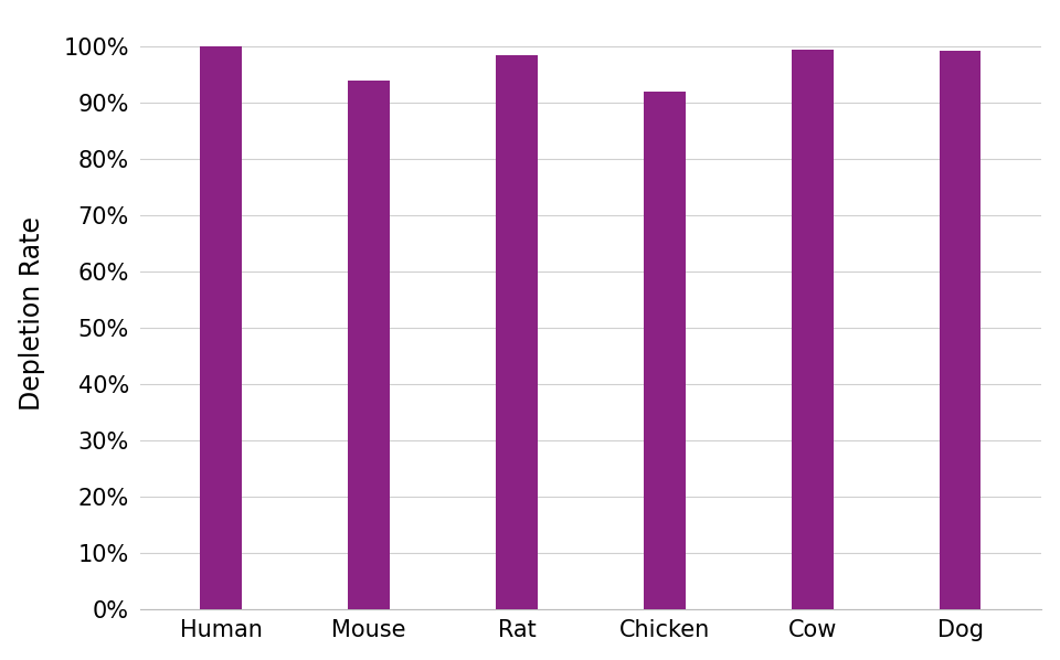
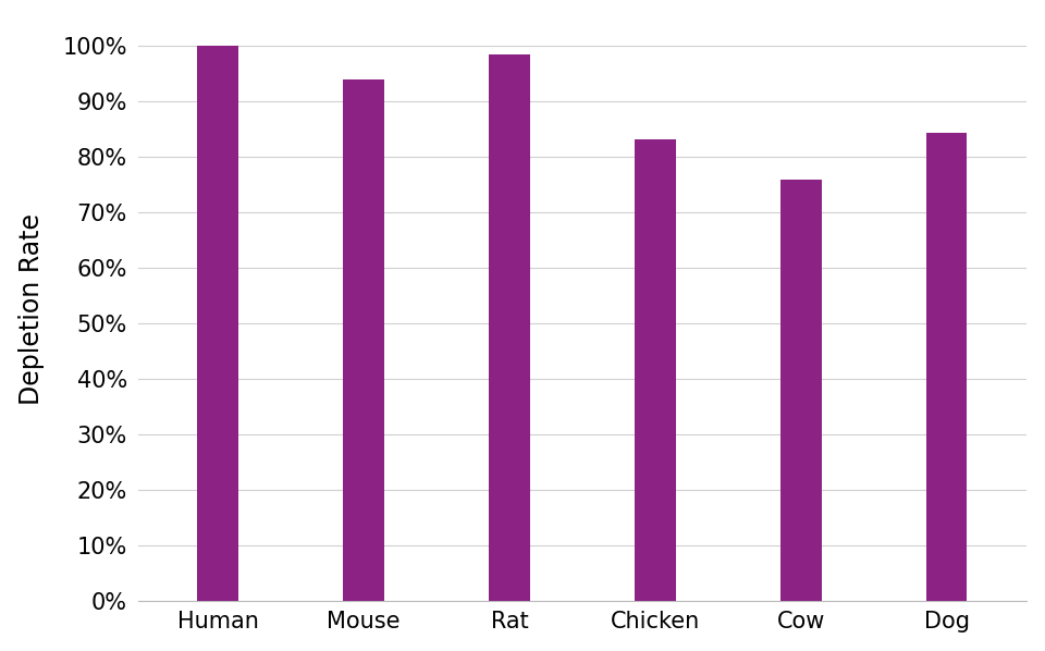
Chicken: 92.0% -> 83.2%
Cow: 99.5% -> 75.8%
Dog: 99.3% -> 84.4%
